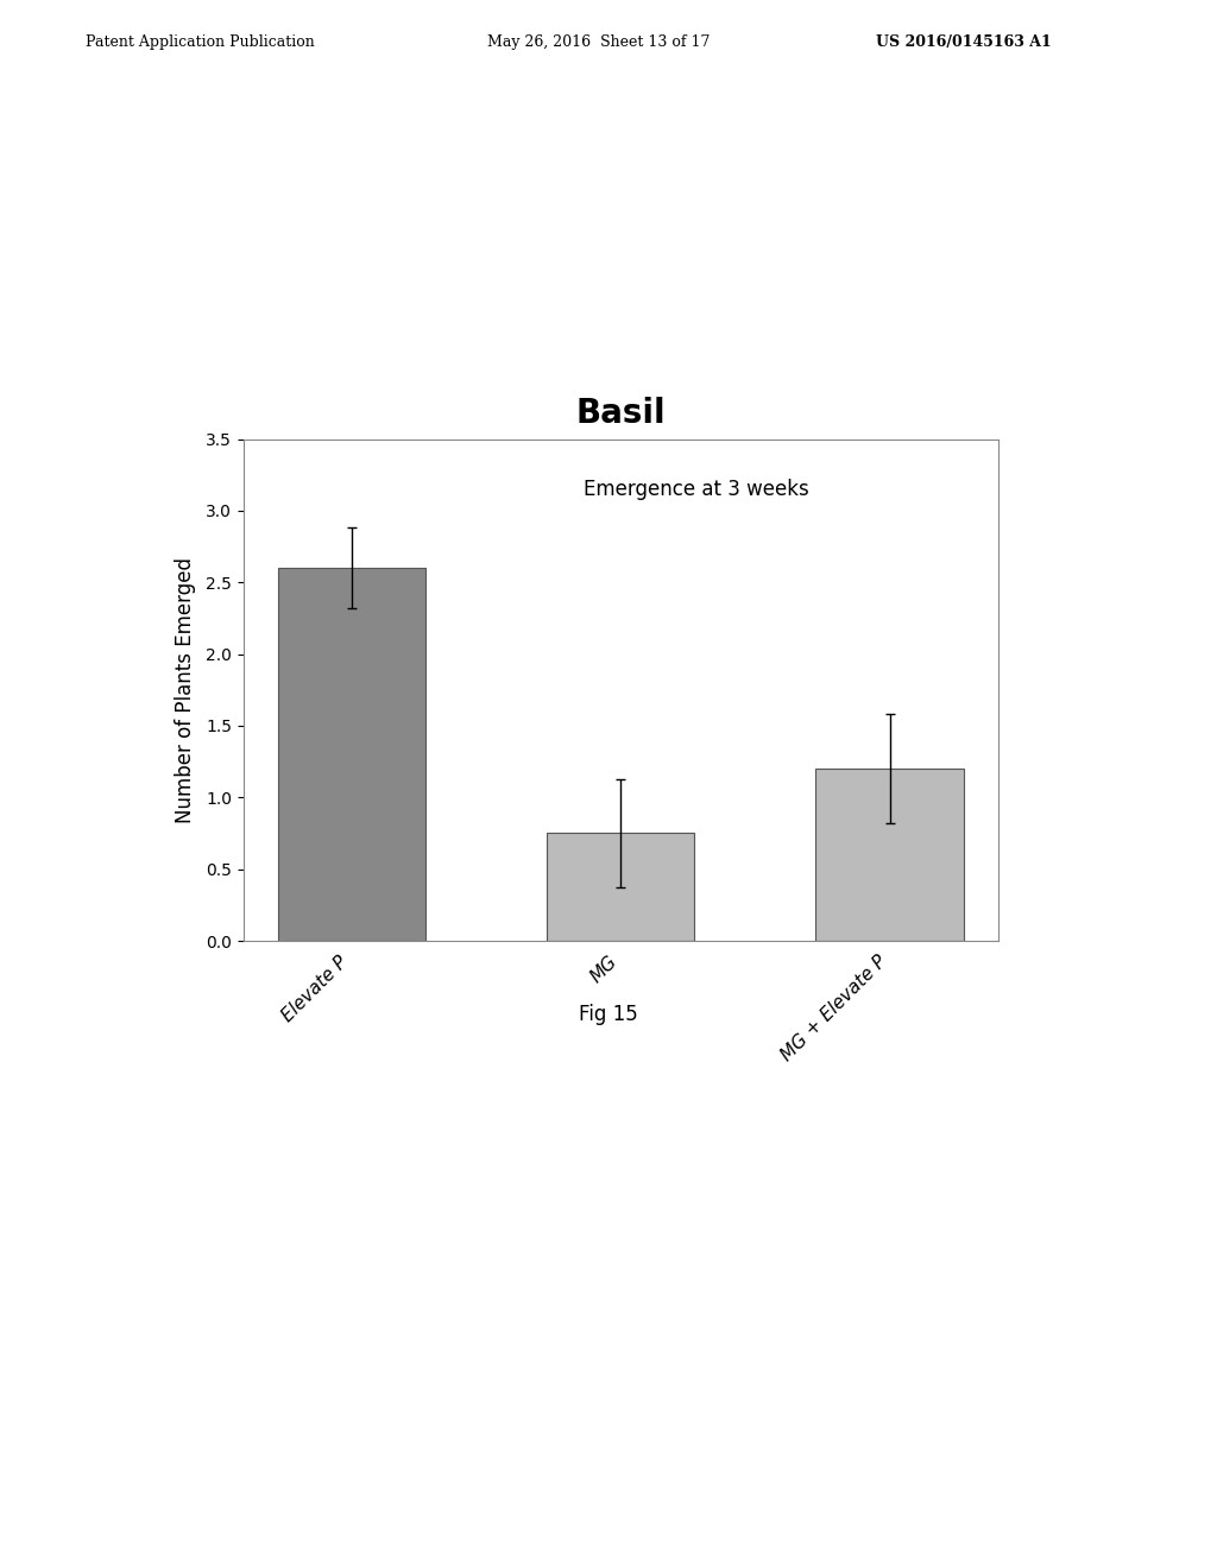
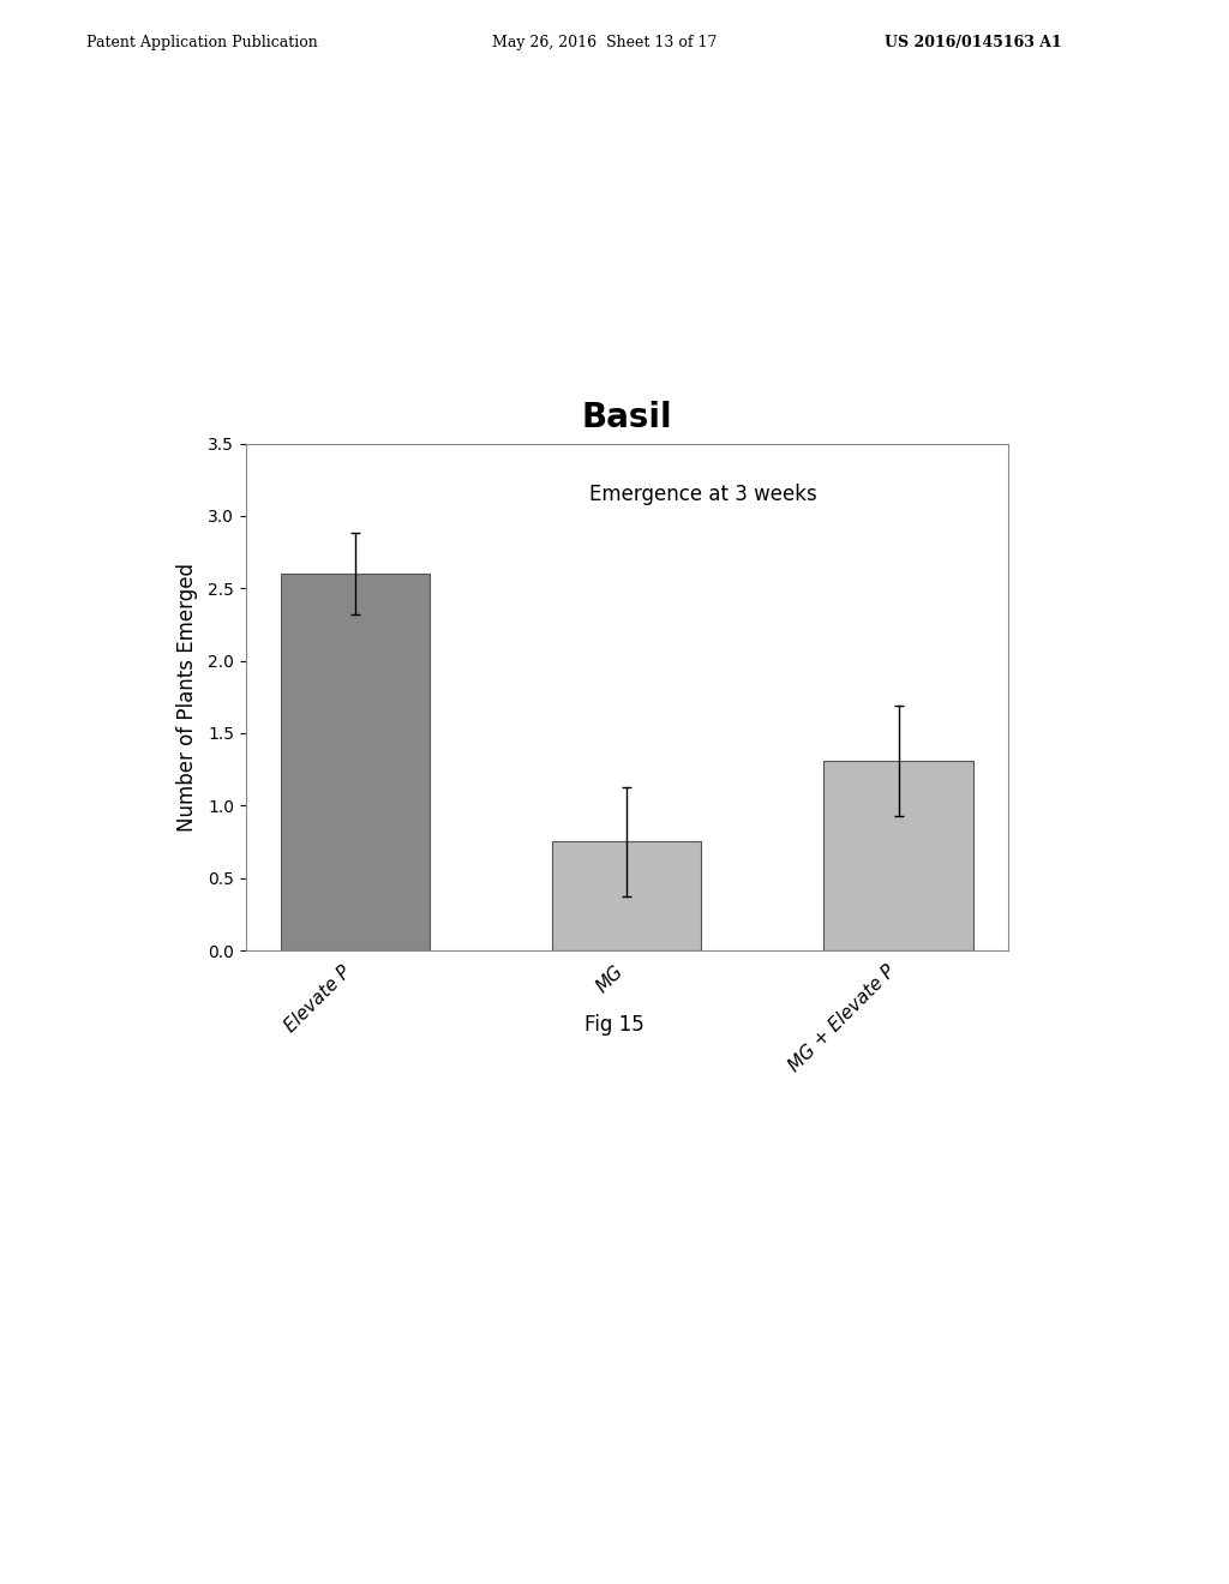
MG + Elevate P: 1.20 -> 1.31
